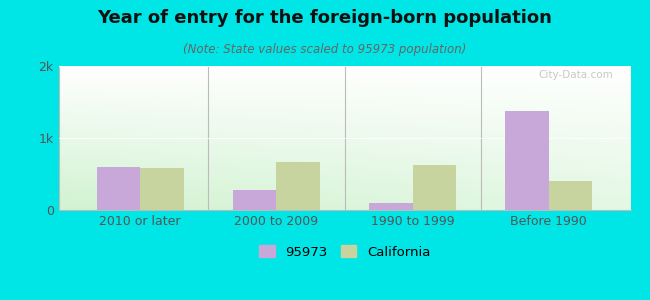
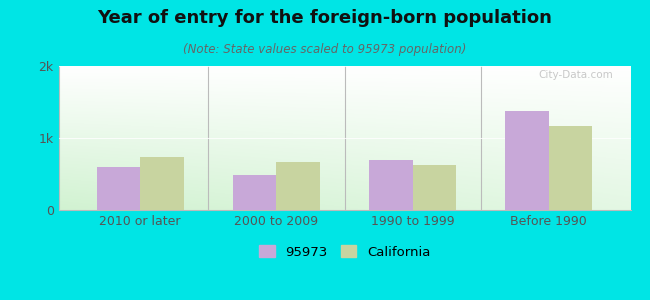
California/2010 or later: 0.58k -> 0.74k
95973/2000 to 2009: 0.28k -> 0.48k
95973/1990 to 1999: 0.10k -> 0.70k
California/Before 1990: 0.40k -> 1.16k
